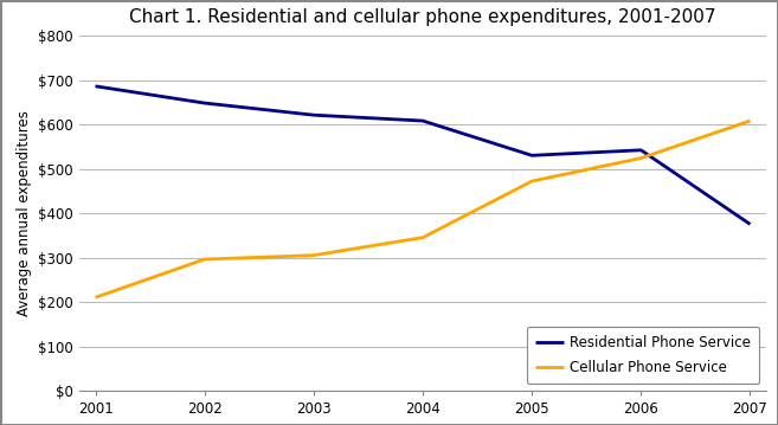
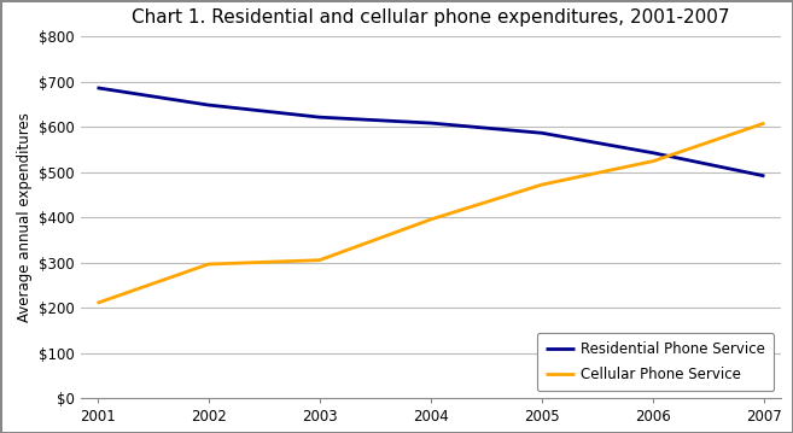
Cellular Phone Service/2004: $345 -> $395
Residential Phone Service/2005: $530 -> $586
Residential Phone Service/2007: $375 -> $491
